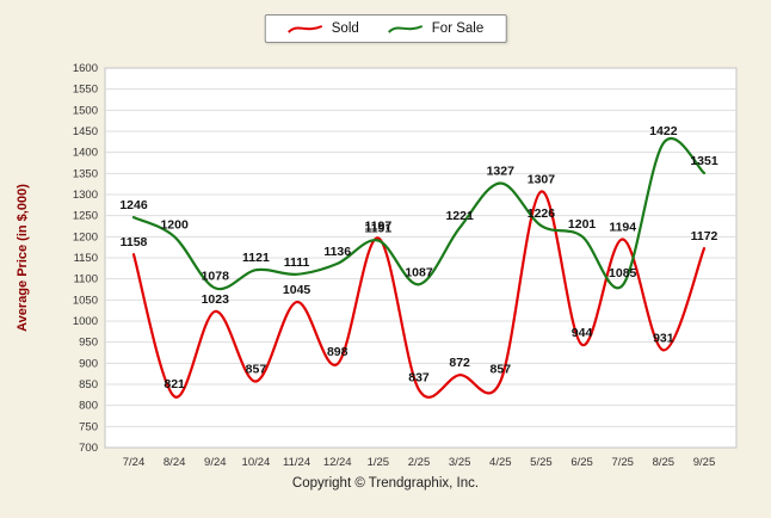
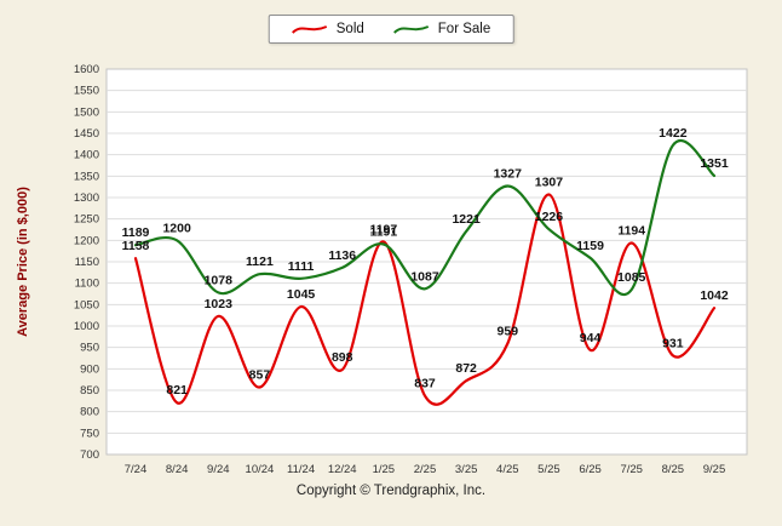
For Sale/7/24: 1246 -> 1189
Sold/4/25: 857 -> 959
For Sale/6/25: 1201 -> 1159
Sold/9/25: 1172 -> 1042
